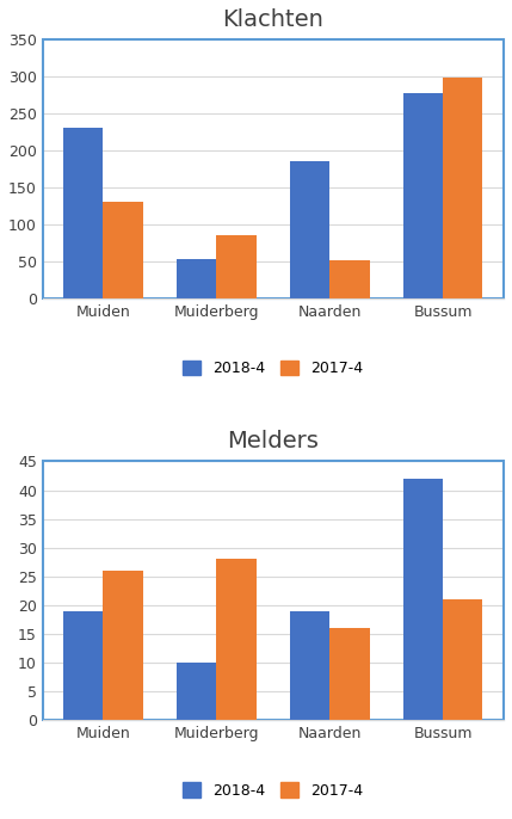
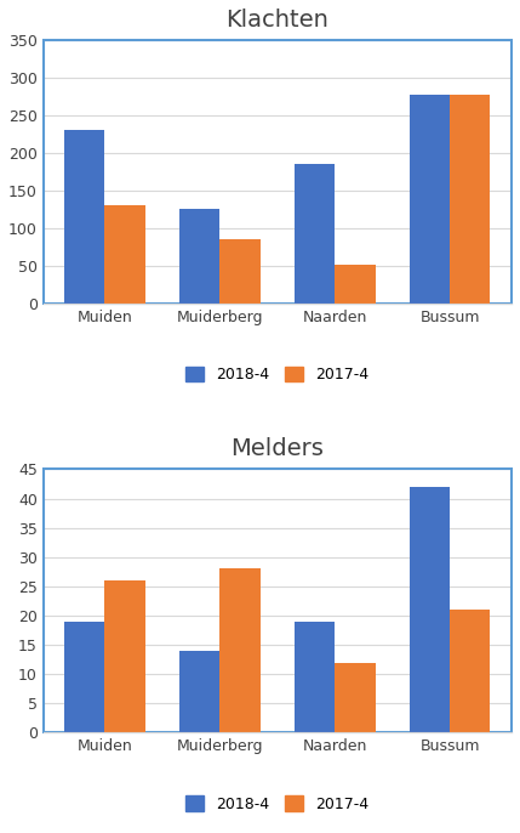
Klachten/2018-4/Muiderberg: 53 -> 126
Klachten/2017-4/Bussum: 298 -> 278
Melders/2018-4/Muiderberg: 10 -> 14
Melders/2017-4/Naarden: 16 -> 12
